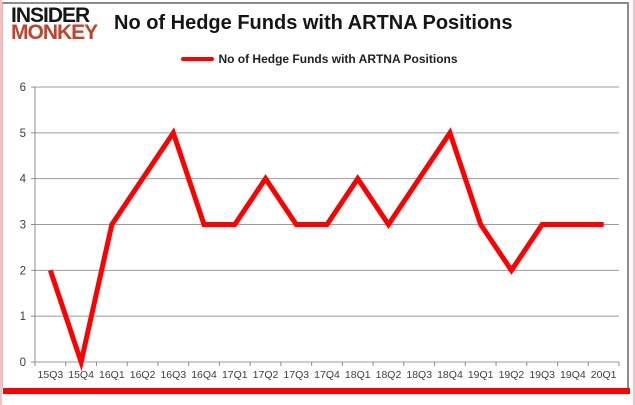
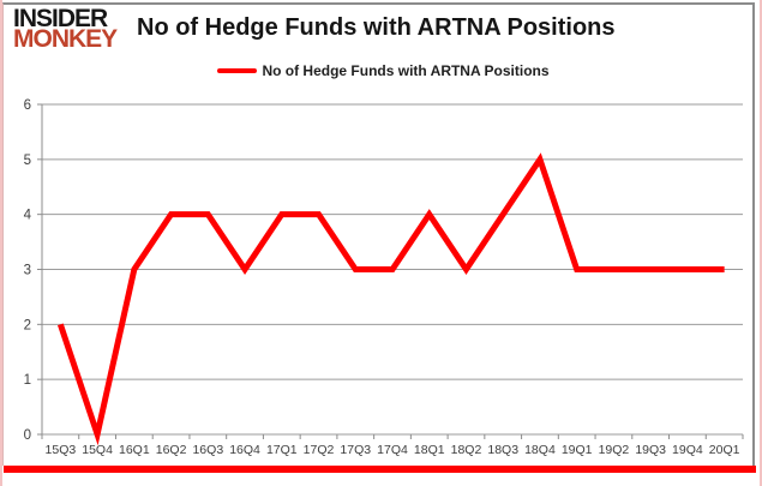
16Q3: 5 -> 4
17Q1: 3 -> 4
19Q2: 2 -> 3
